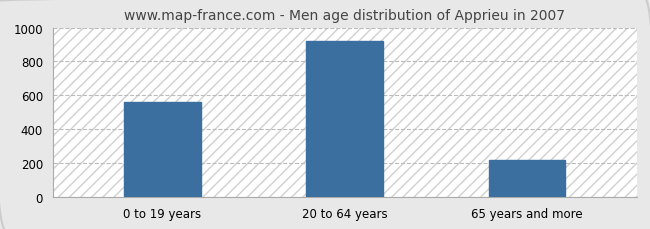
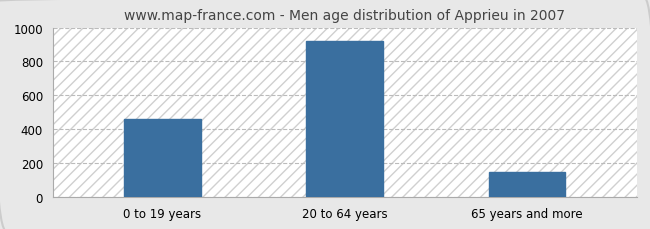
0 to 19 years: 560 -> 460
65 years and more: 220 -> 150
